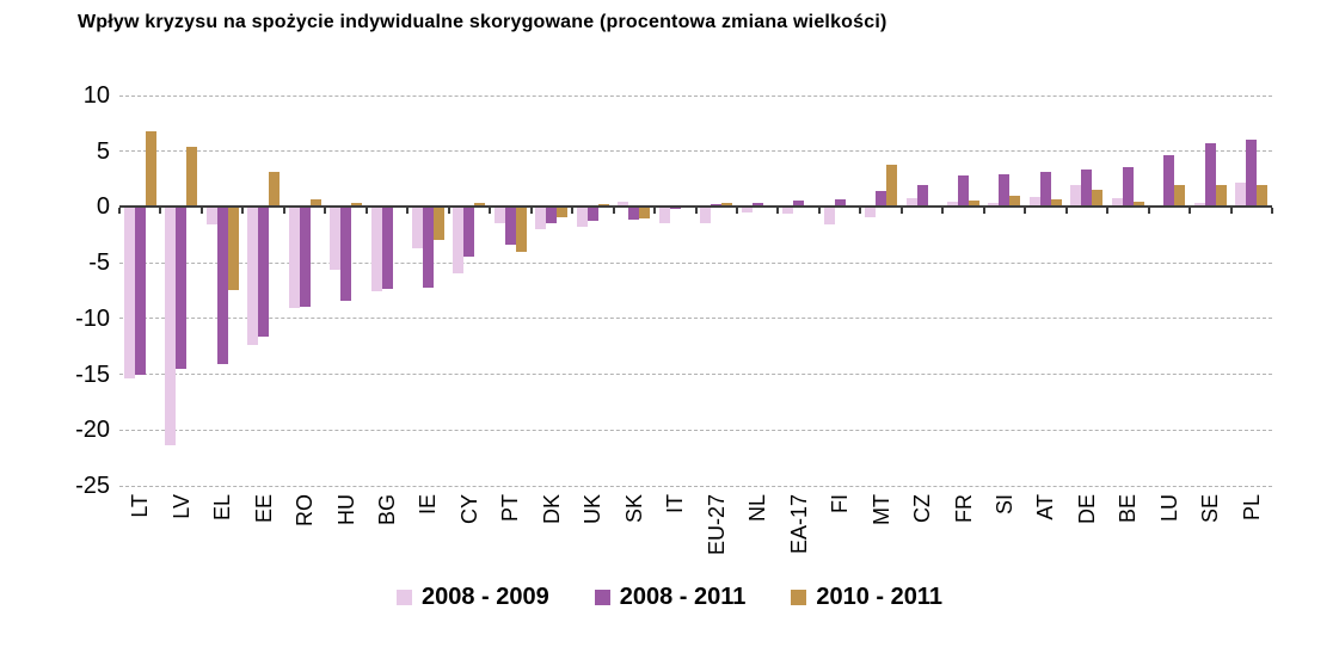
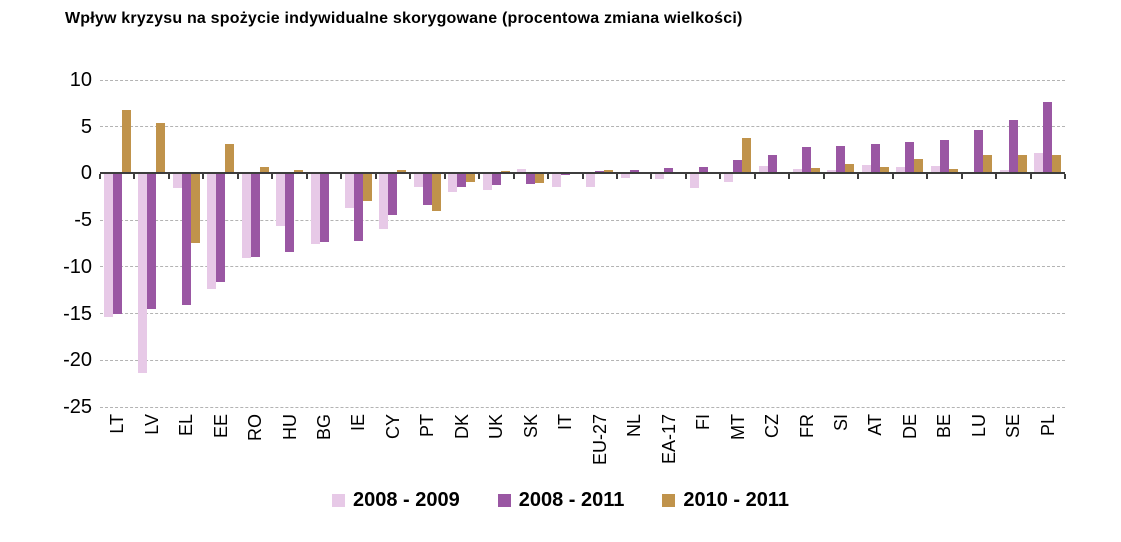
2008 - 2009/DE: 2 -> 1
2008 - 2011/PL: 6 -> 8
